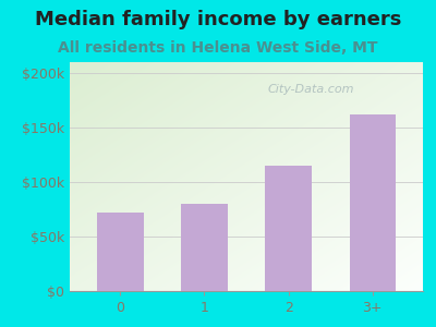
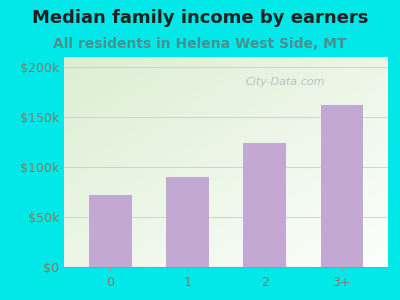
1: $80k -> $90k
2: $115k -> $124k
